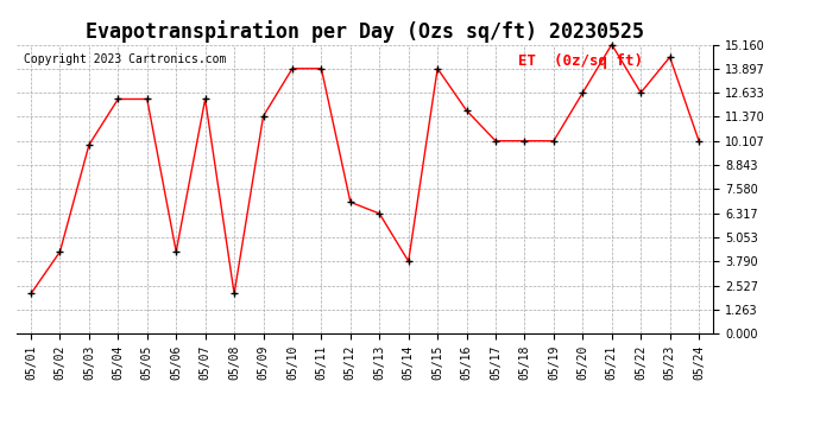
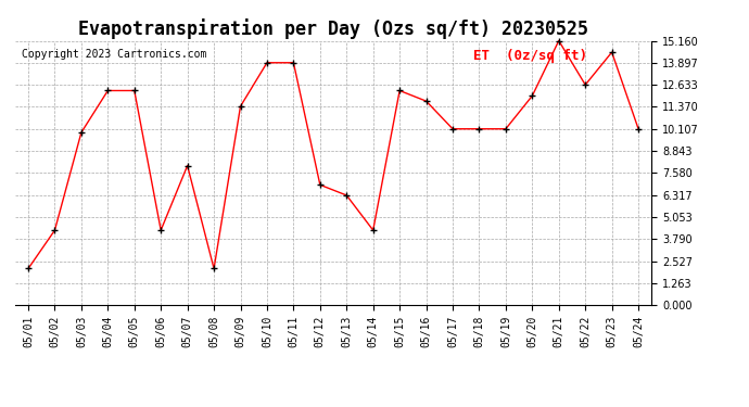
05/07: 12.3 -> 8.0
05/14: 3.8 -> 4.3
05/15: 13.9 -> 12.3
05/20: 12.6 -> 12.0
